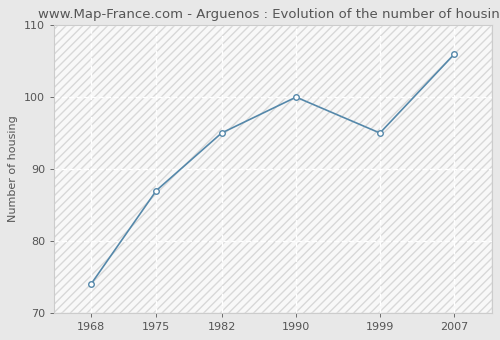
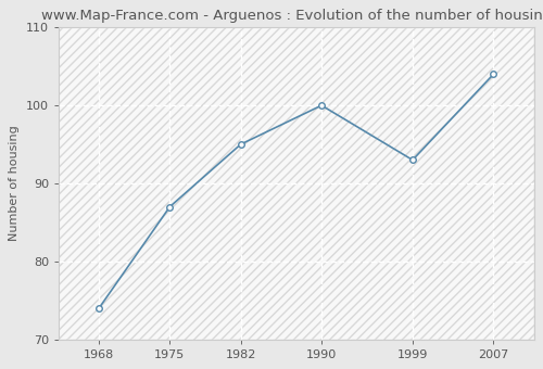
1999: 95 -> 93
2007: 106 -> 104
